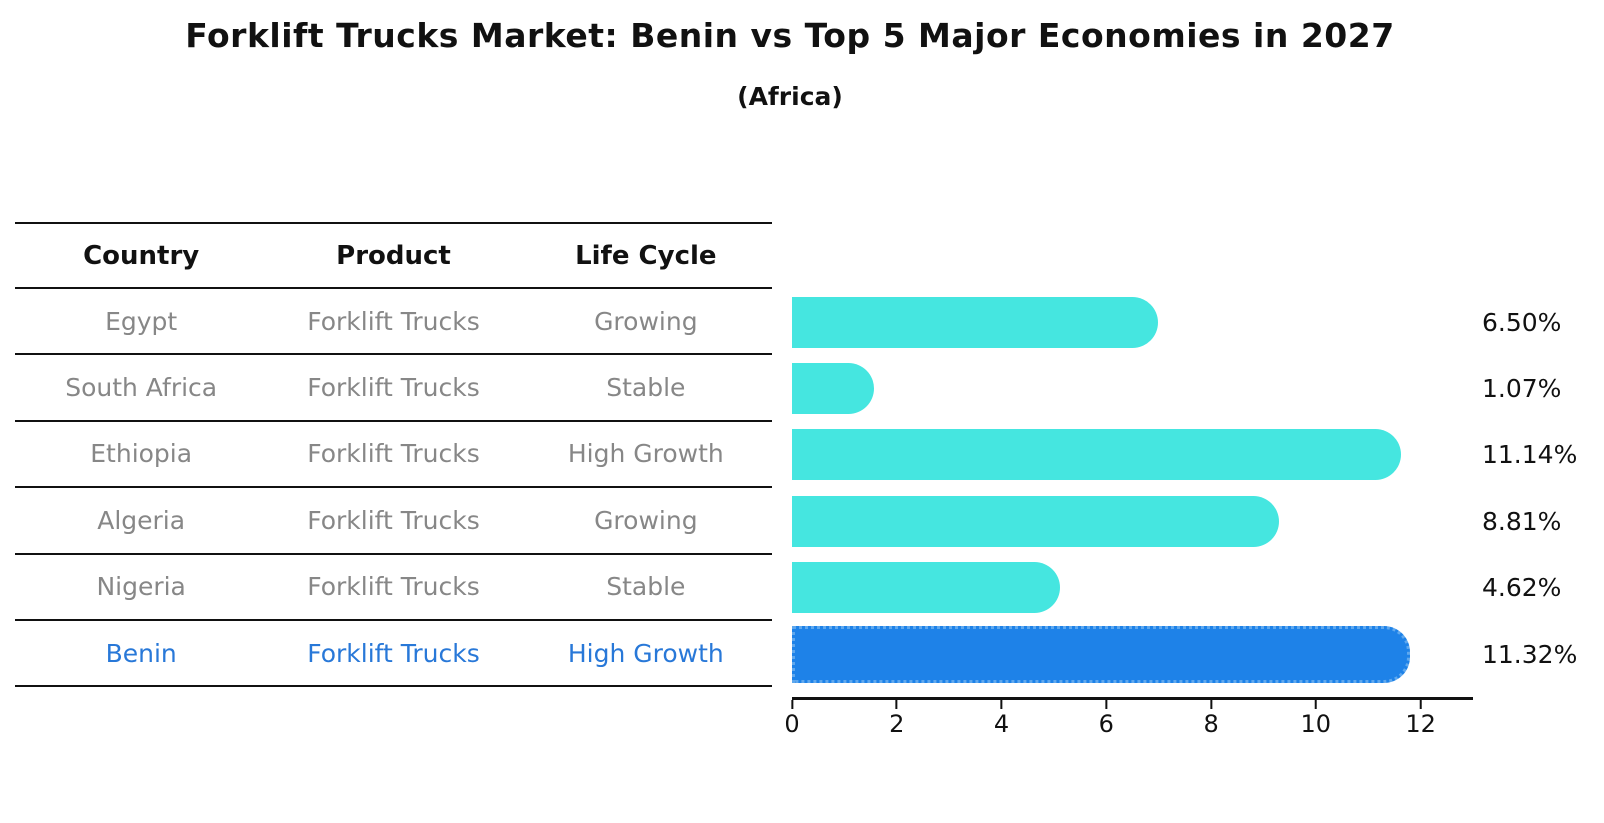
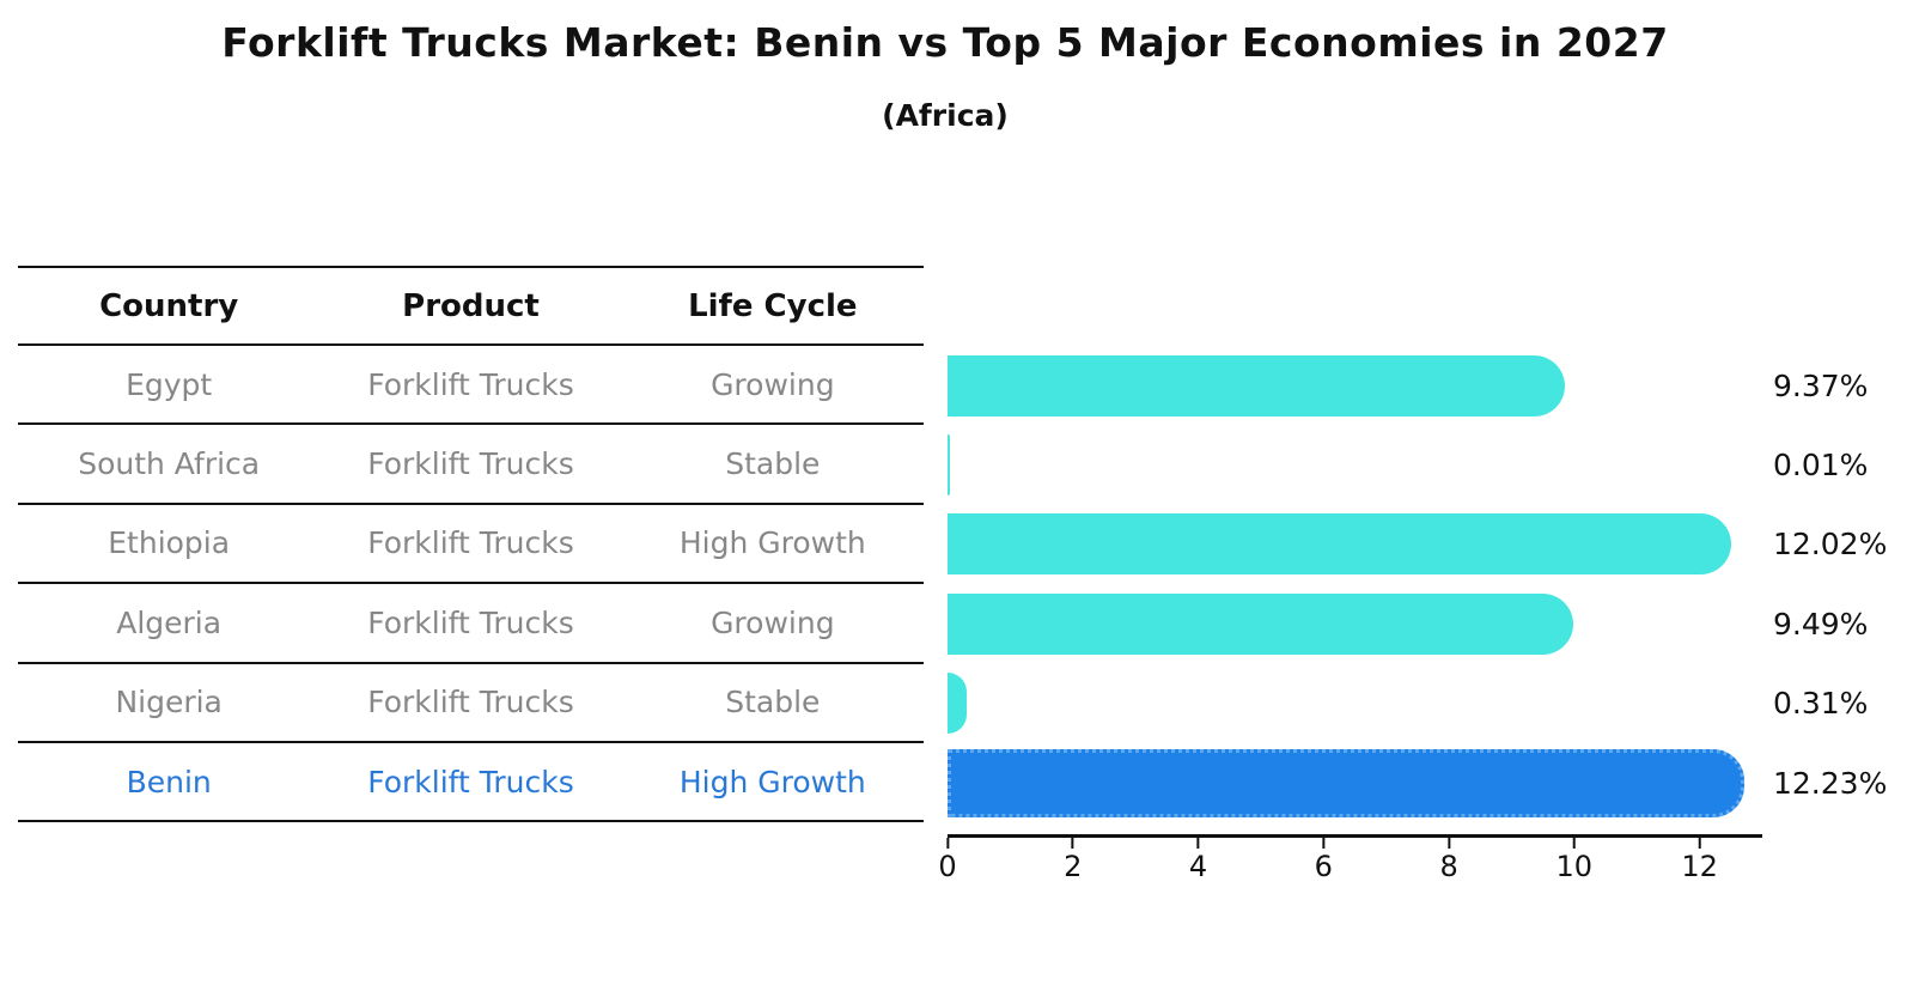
Egypt: 6.50% -> 9.37%
South Africa: 1.07% -> 0.01%
Ethiopia: 11.14% -> 12.02%
Algeria: 8.81% -> 9.49%
Nigeria: 4.62% -> 0.31%
Benin: 11.32% -> 12.23%
